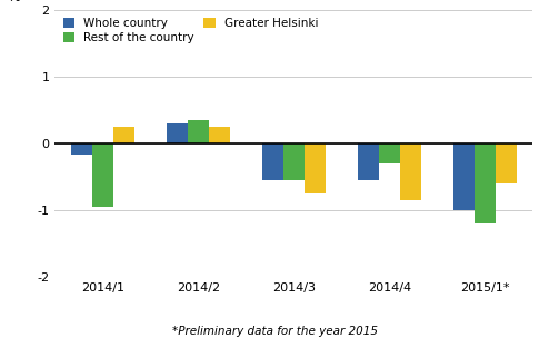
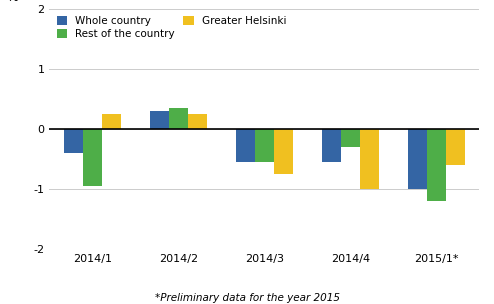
Whole country/2014/1: -0.16 -> -0.40
Greater Helsinki/2014/4: -0.84 -> -1.00
